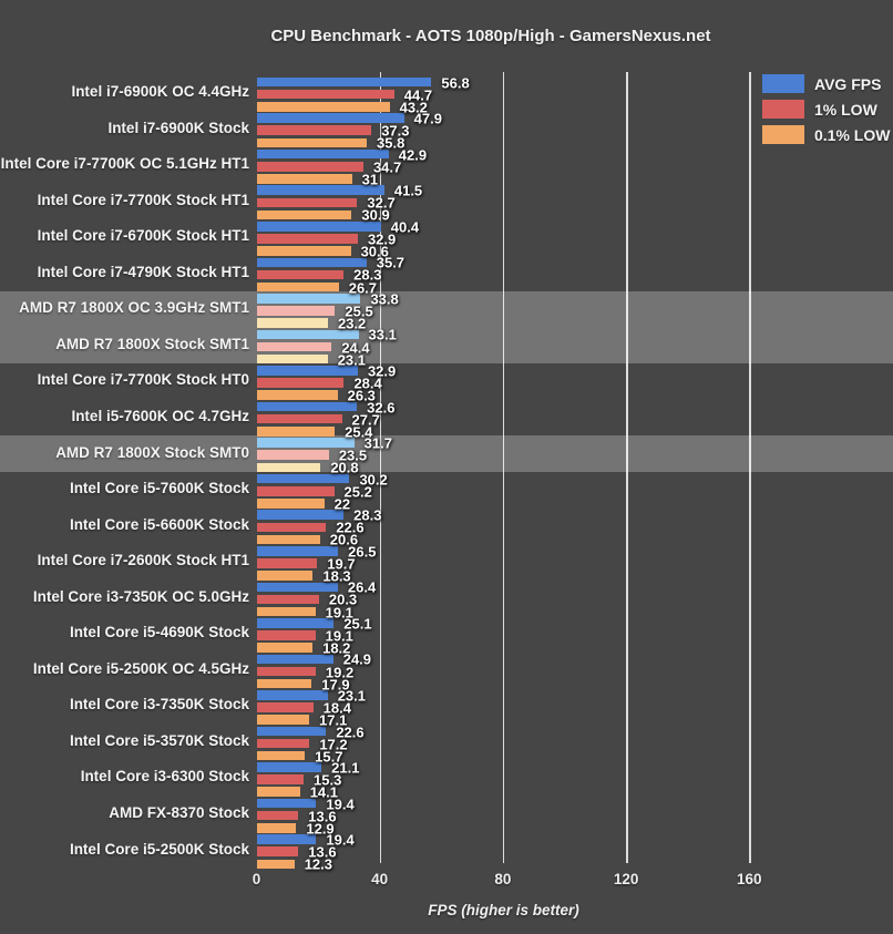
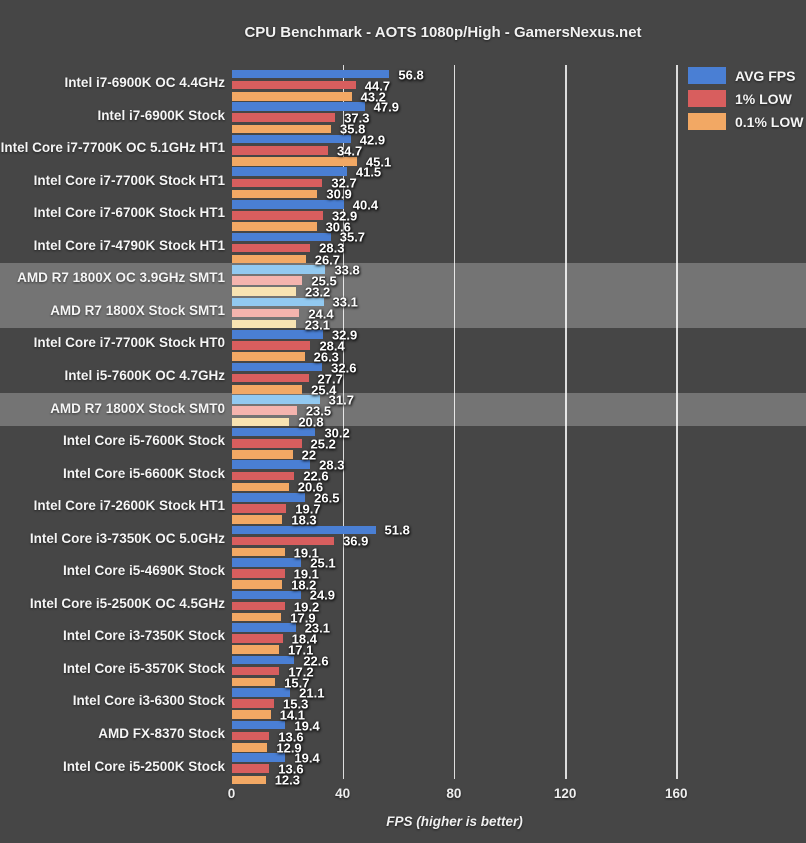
0.1% LOW/Intel Core i7-7700K OC 5.1GHz HT1: 31 -> 45.1
AVG FPS/Intel Core i3-7350K OC 5.0GHz: 26.4 -> 51.8
1% LOW/Intel Core i3-7350K OC 5.0GHz: 20.3 -> 36.9
